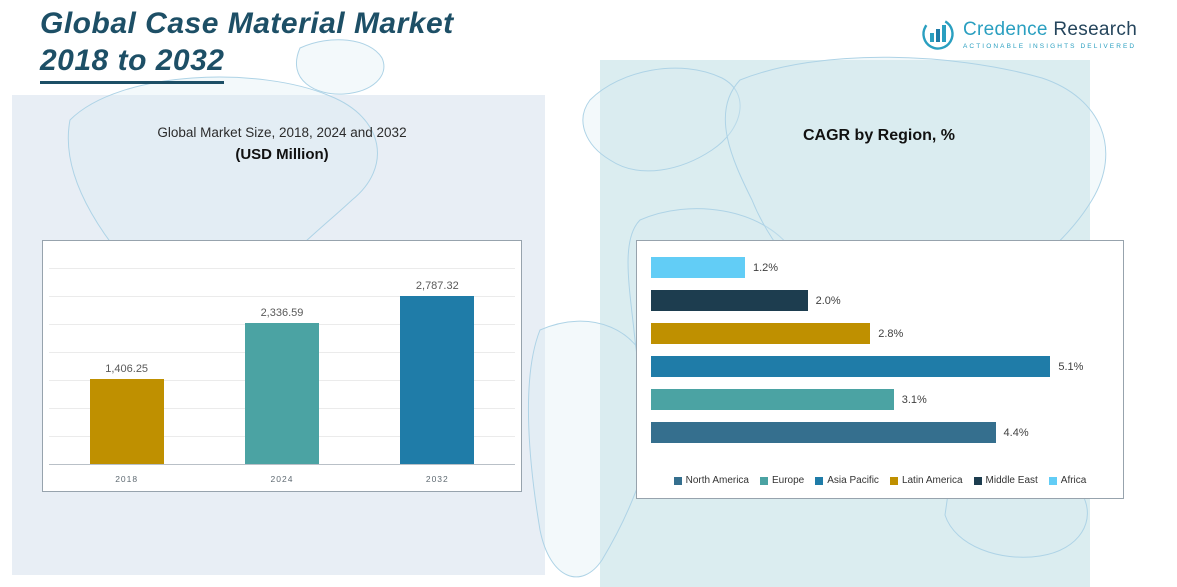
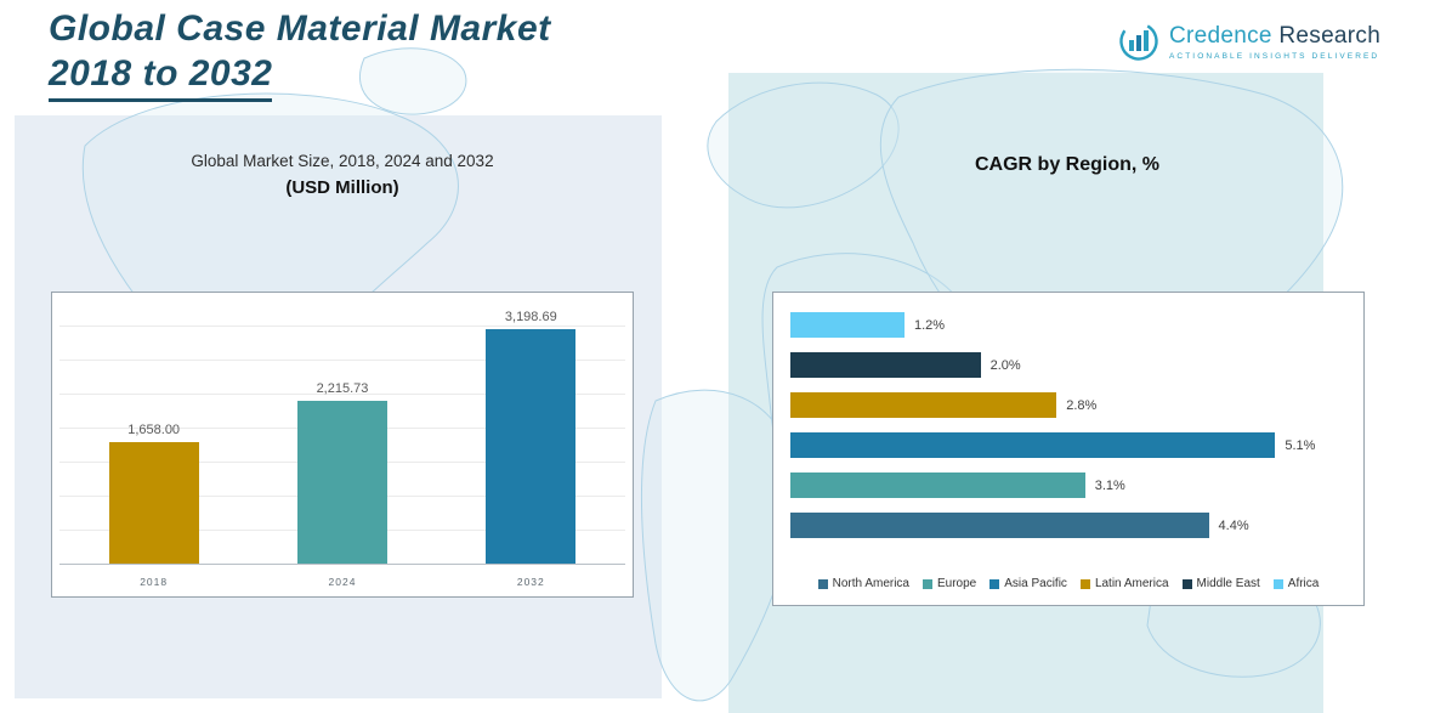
Global Market Size, 2018, 2024 and 2032 (USD Million)/2018: 1,406.25 -> 1,658.00
Global Market Size, 2018, 2024 and 2032 (USD Million)/2024: 2,336.59 -> 2,215.73
Global Market Size, 2018, 2024 and 2032 (USD Million)/2032: 2,787.32 -> 3,198.69
